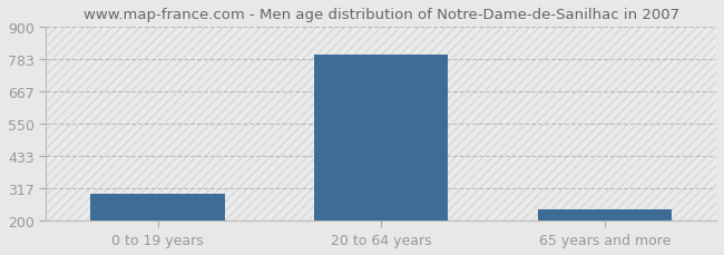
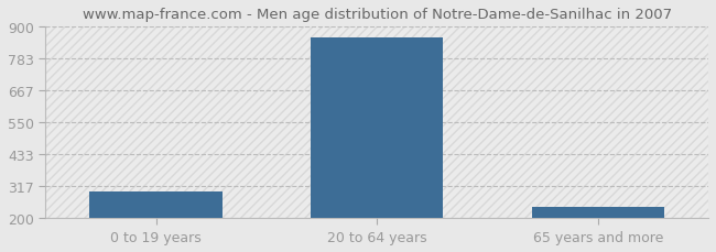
20 to 64 years: 800 -> 860
